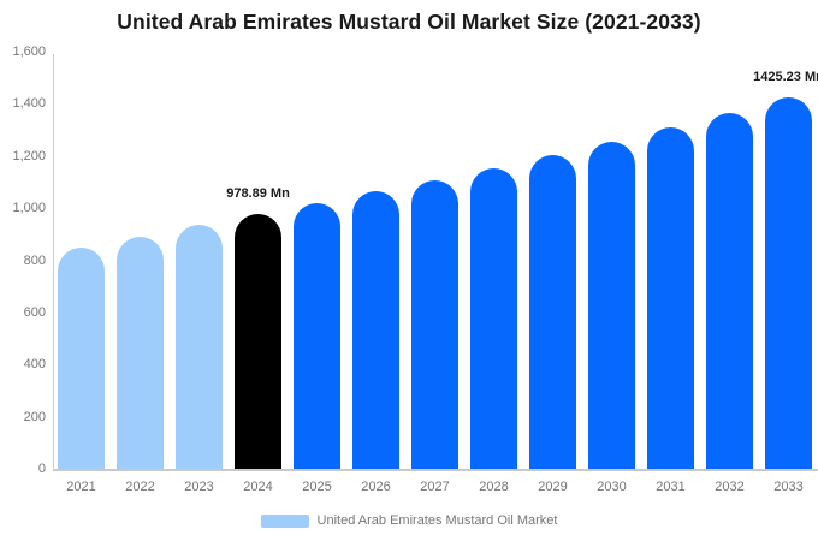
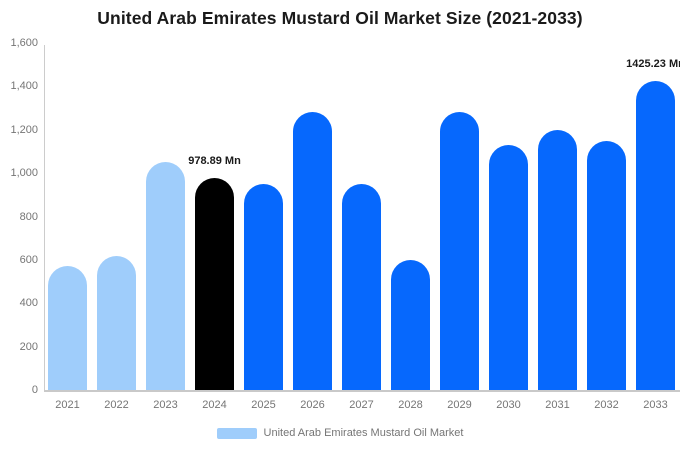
2021: 850 -> 570
2022: 890 -> 620
2023: 940 -> 1050
2025: 1020 -> 950
2026: 1060 -> 1280
2027: 1110 -> 950
2028: 1150 -> 600
2029: 1200 -> 1280
2030: 1260 -> 1130
2031: 1310 -> 1200
2032: 1360 -> 1150
